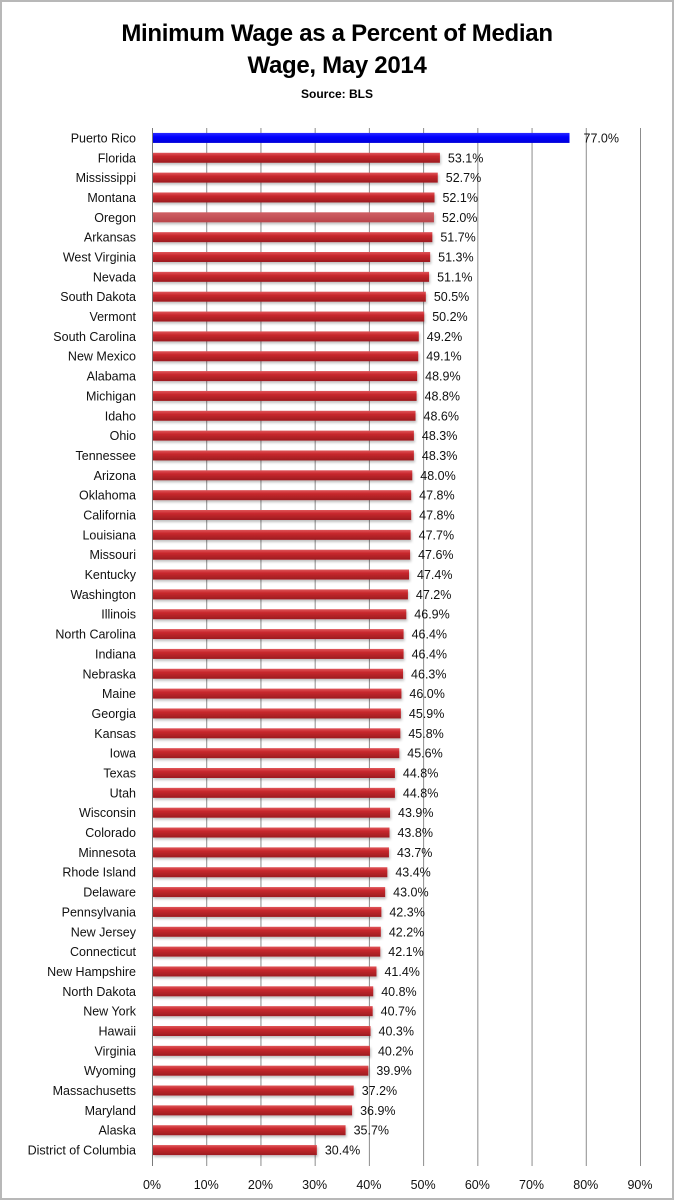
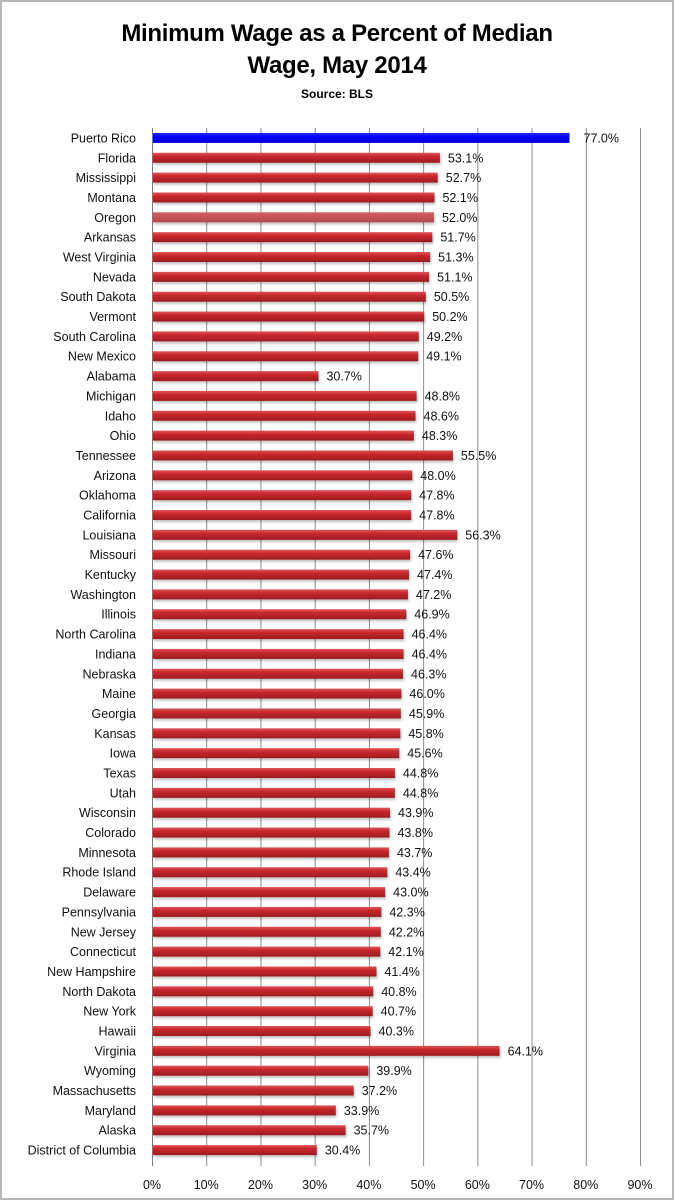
Alabama: 48.9% -> 30.7%
Tennessee: 48.3% -> 55.5%
Louisiana: 47.7% -> 56.3%
Virginia: 40.2% -> 64.1%
Maryland: 36.9% -> 33.9%
